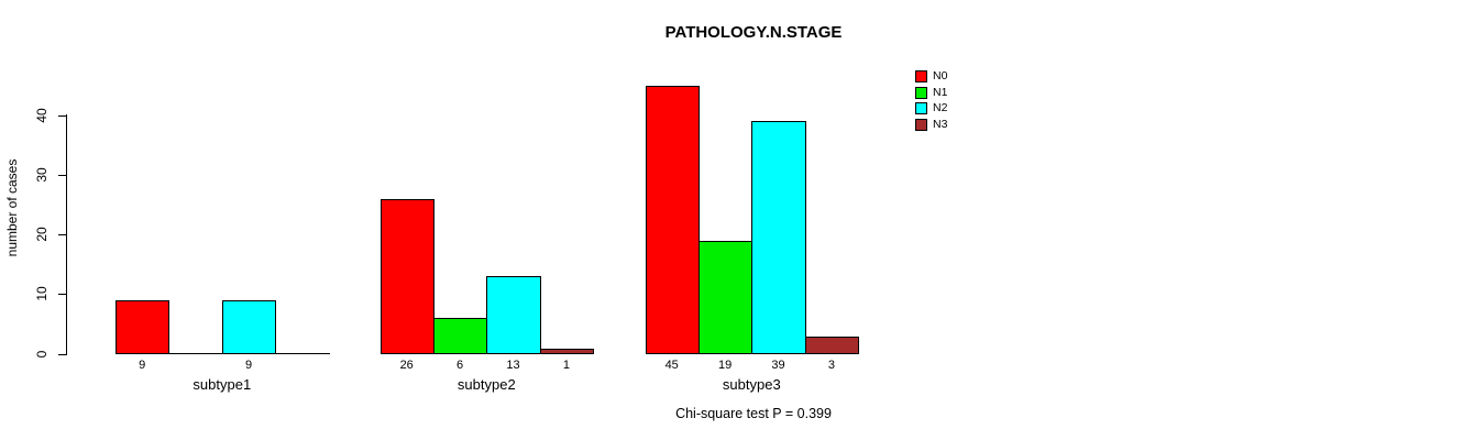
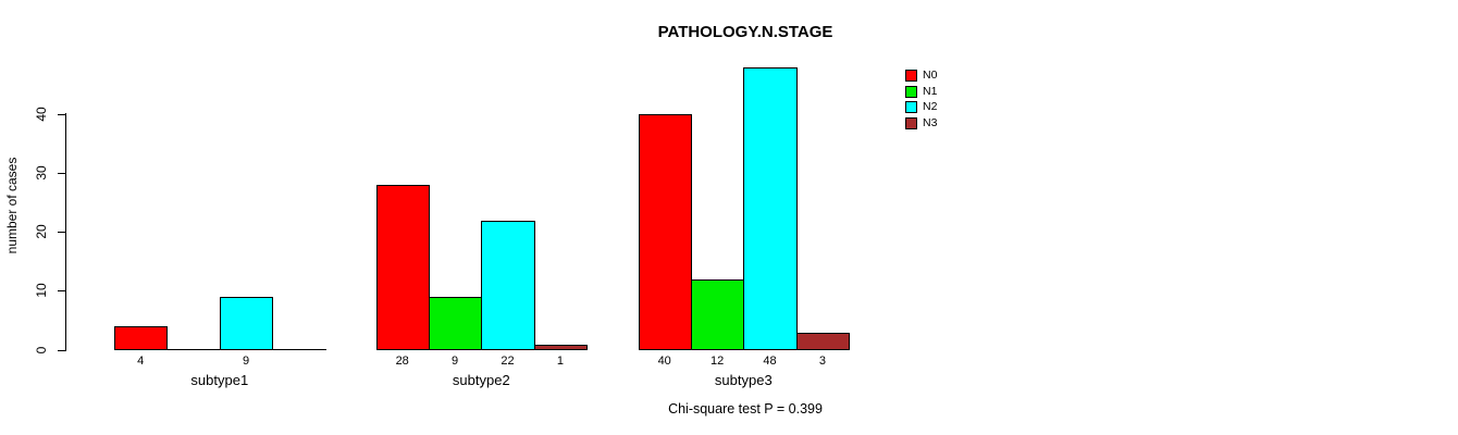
N0/subtype1: 9 -> 4
N0/subtype2: 26 -> 28
N1/subtype2: 6 -> 9
N2/subtype2: 13 -> 22
N0/subtype3: 45 -> 40
N1/subtype3: 19 -> 12
N2/subtype3: 39 -> 48
